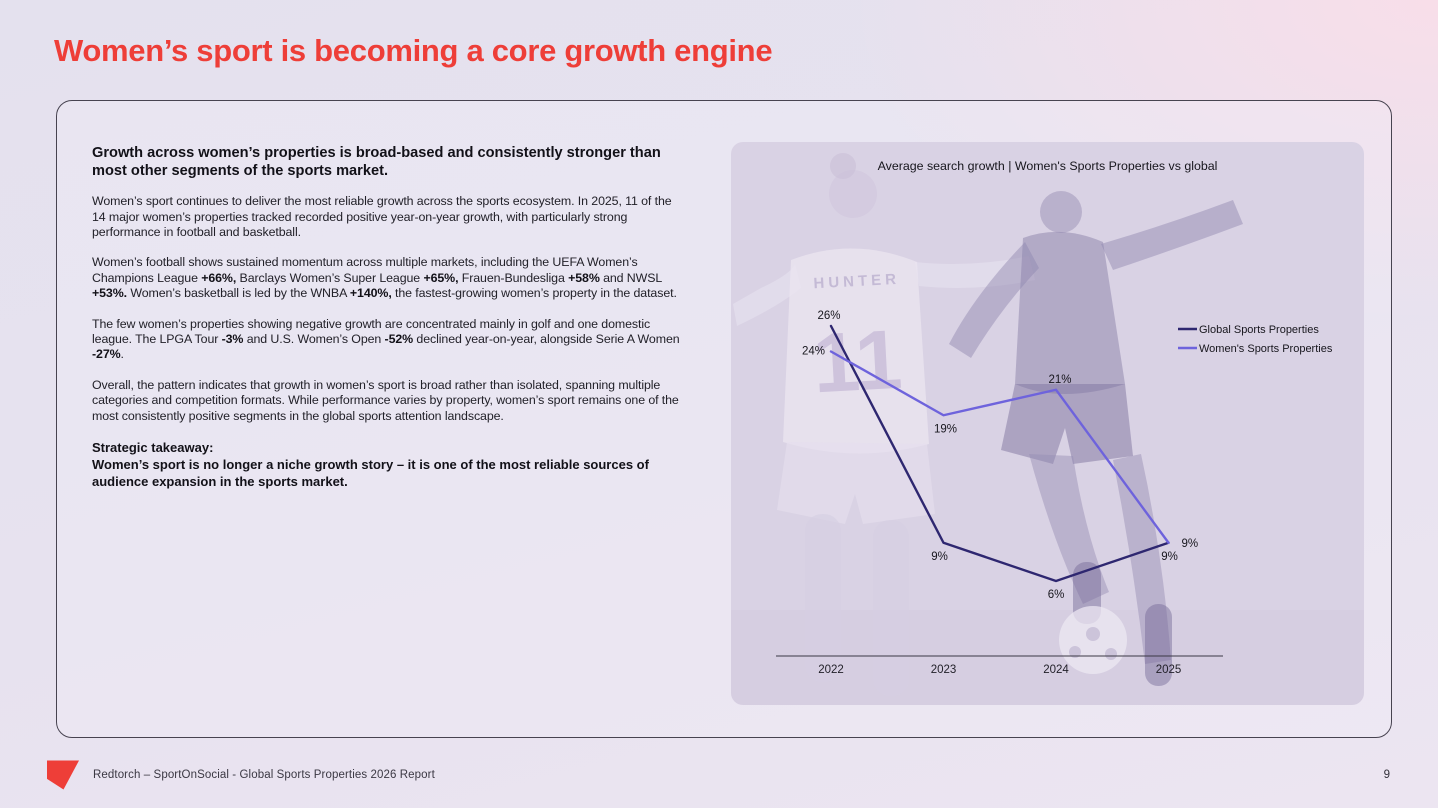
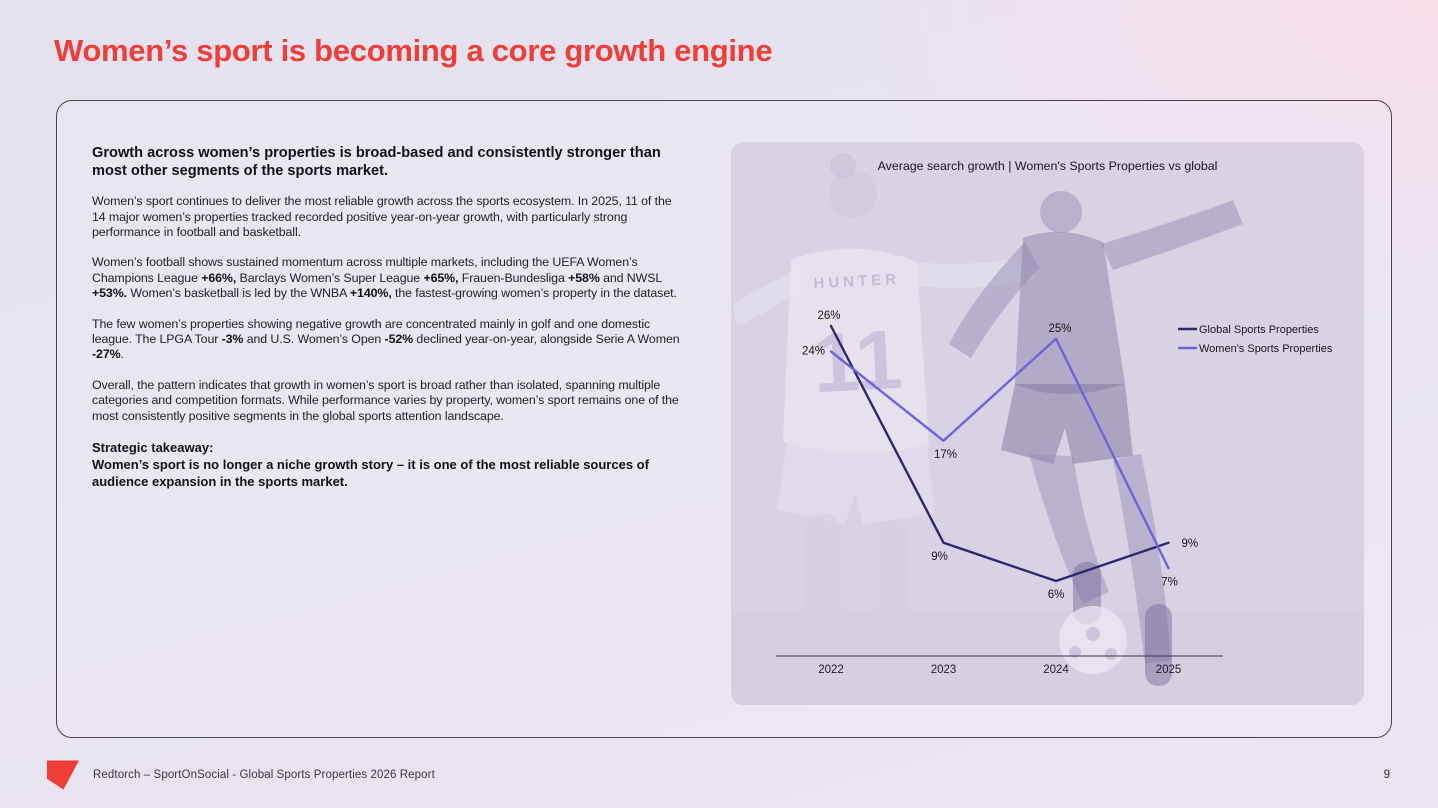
Women's Sports Properties/2023: 19% -> 17%
Women's Sports Properties/2024: 21% -> 25%
Women's Sports Properties/2025: 9% -> 7%
